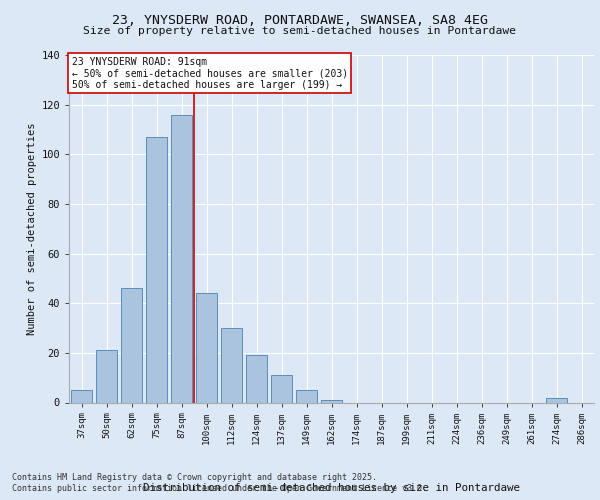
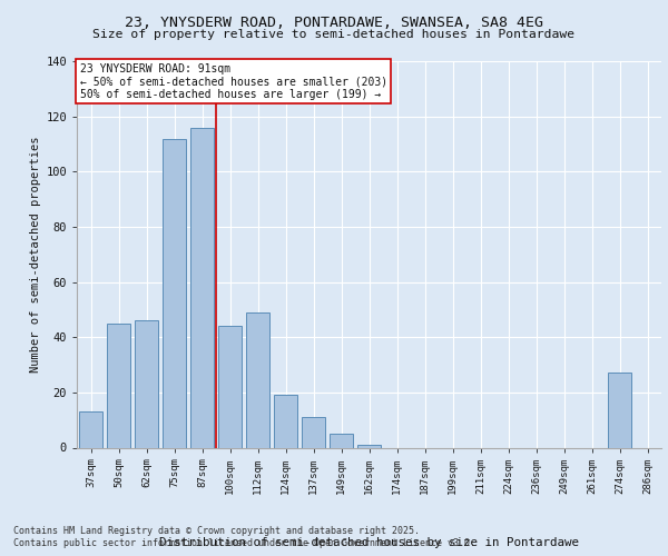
37sqm: 5 -> 13
50sqm: 21 -> 45
75sqm: 107 -> 112
112sqm: 30 -> 49
274sqm: 2 -> 27
